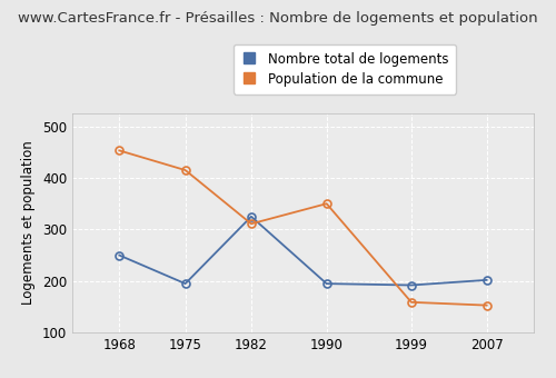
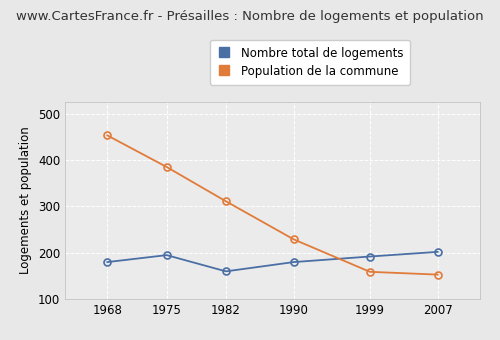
Nombre total de logements/1968: 250 -> 180
Population de la commune/1975: 415 -> 385
Nombre total de logements/1982: 325 -> 160
Nombre total de logements/1990: 195 -> 180
Population de la commune/1990: 350 -> 229
